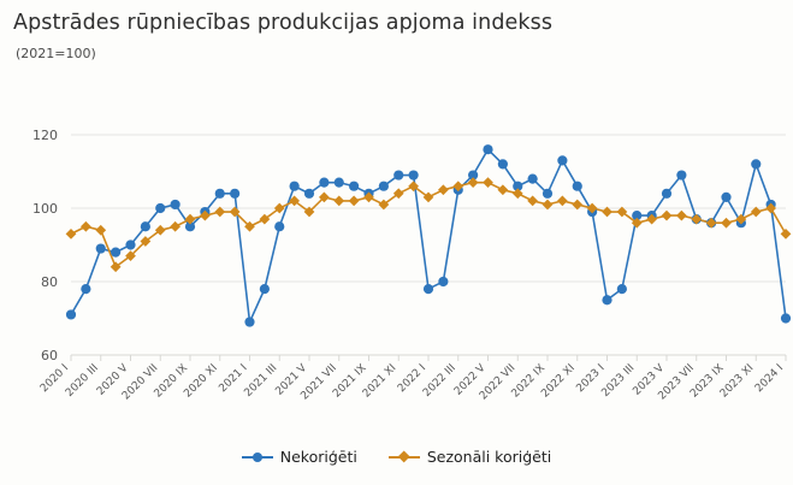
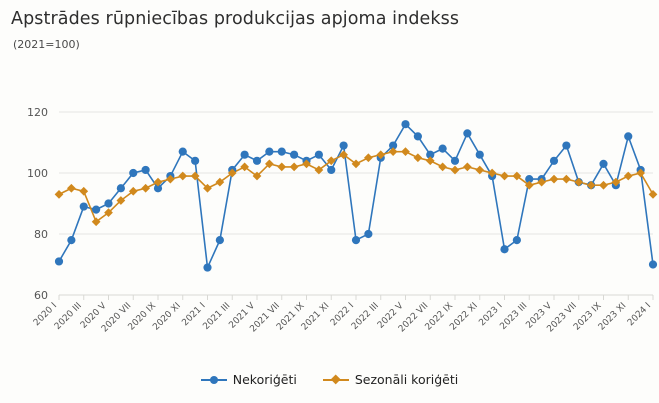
Nekoriģēti/2020 XI: 104 -> 107
Nekoriģēti/2021 III: 95 -> 101
Nekoriģēti/2021 XI: 109 -> 101
